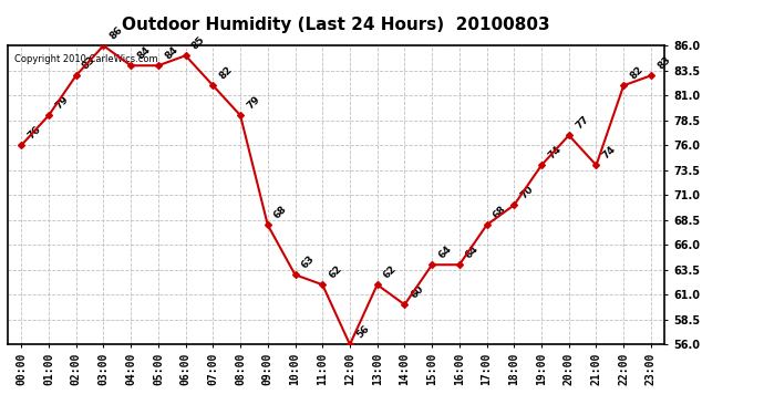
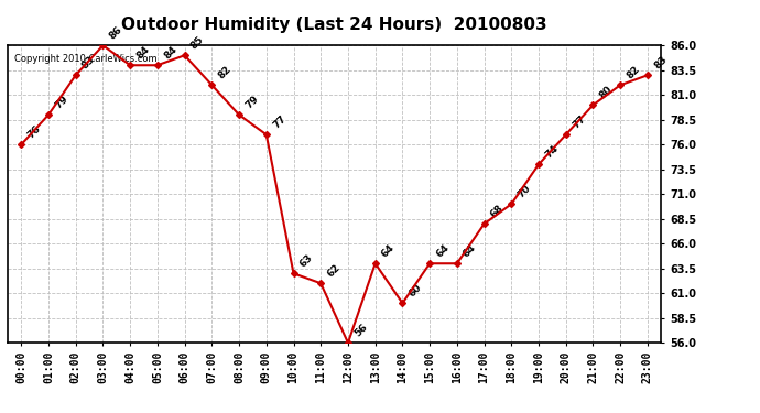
09:00: 68 -> 77
13:00: 62 -> 64
21:00: 74 -> 80
